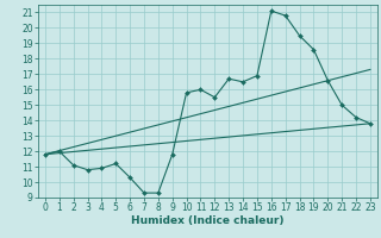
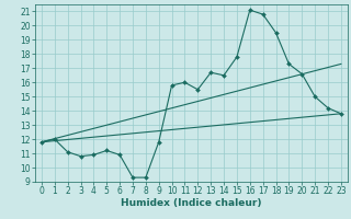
6: 10.3 -> 10.9
15: 16.9 -> 17.8
19: 18.6 -> 17.3
